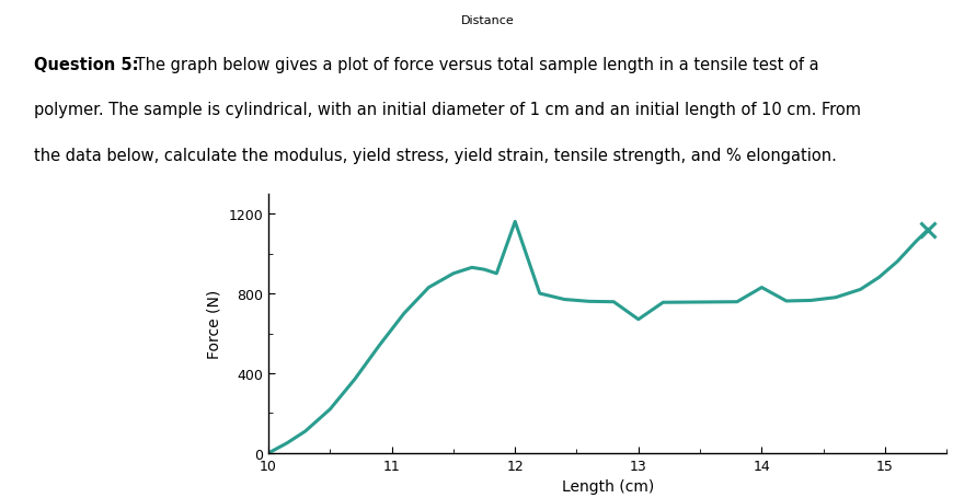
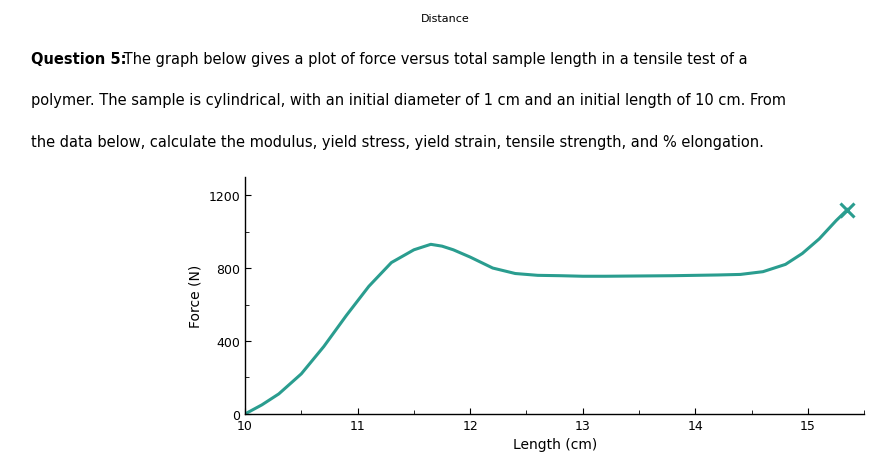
12: 1160 -> 860
13: 670 -> 760
14: 830 -> 760
